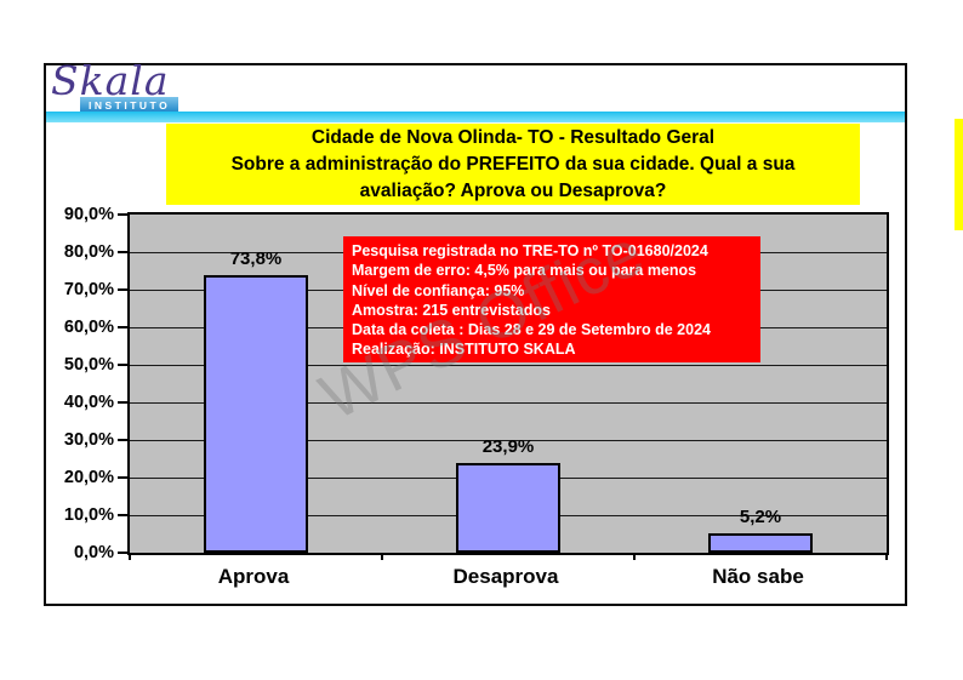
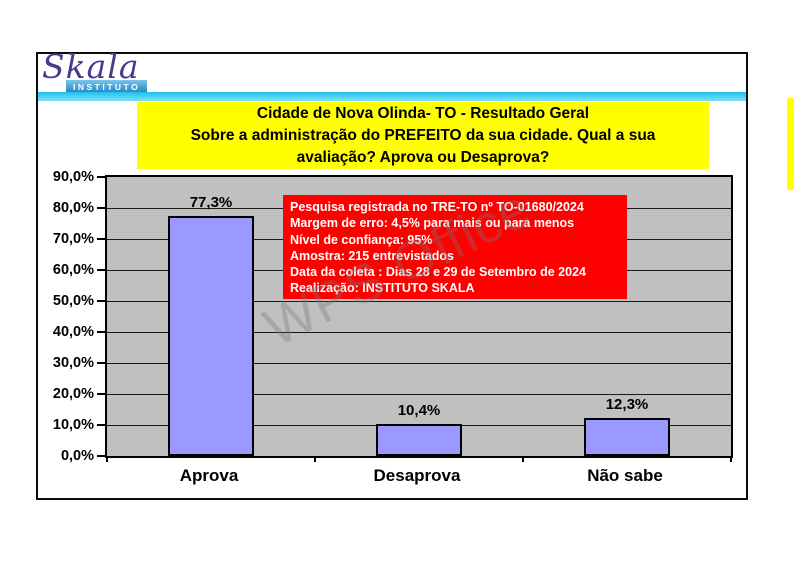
Aprova: 73,8% -> 77,3%
Desaprova: 23,9% -> 10,4%
Não sabe: 5,2% -> 12,3%
